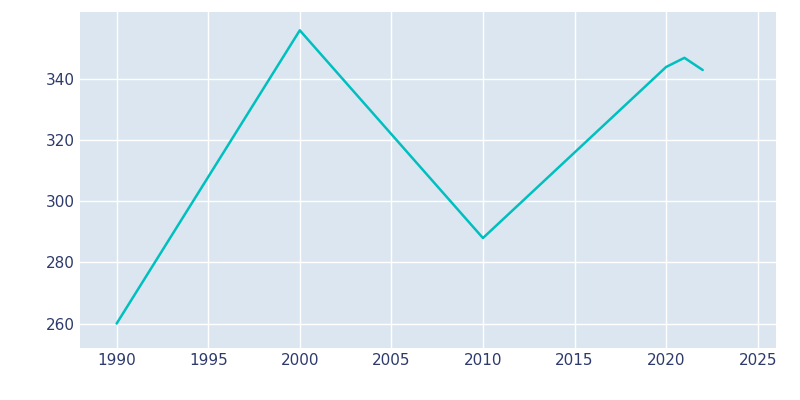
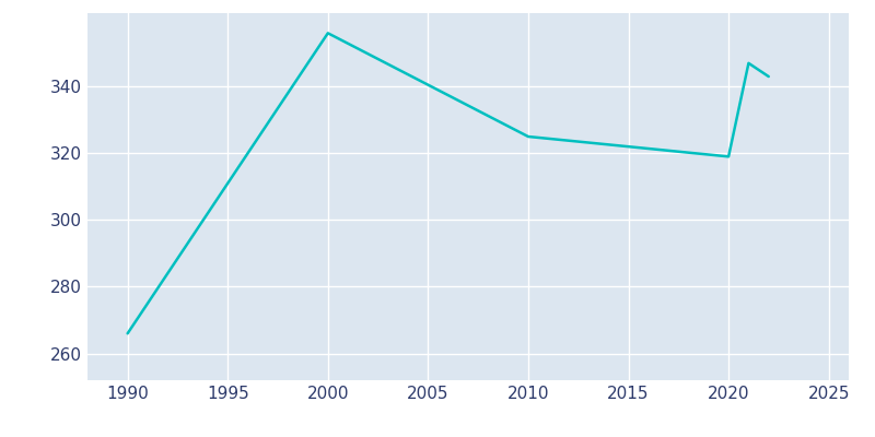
1990: 260 -> 266
2010: 288 -> 325
2020: 344 -> 319
